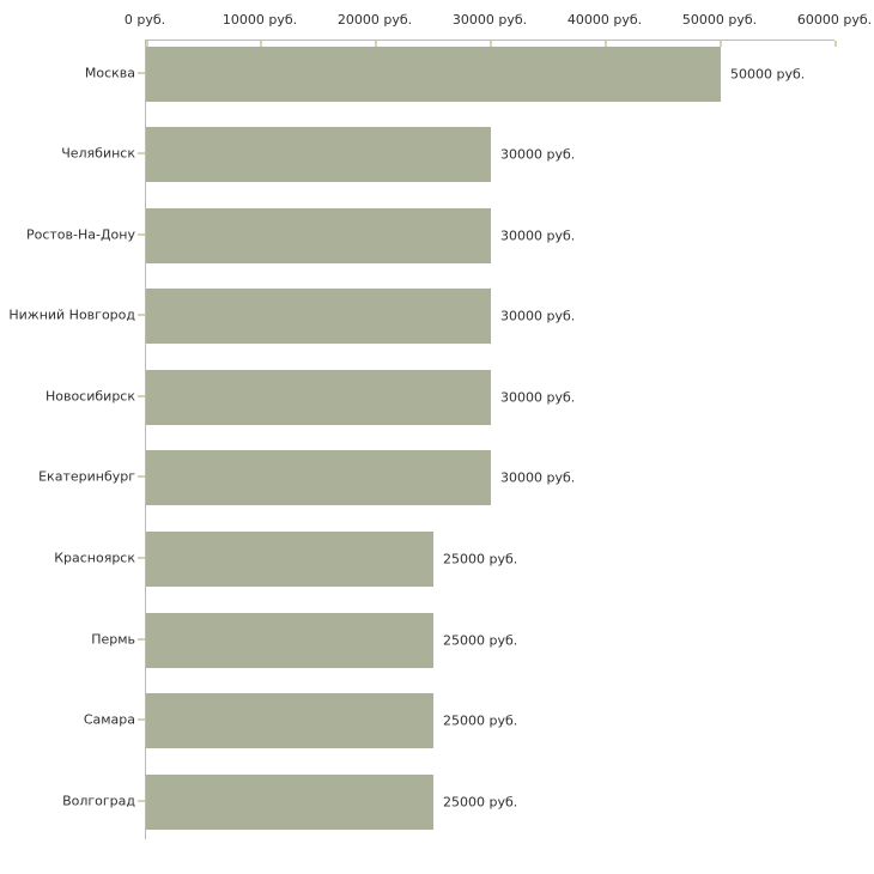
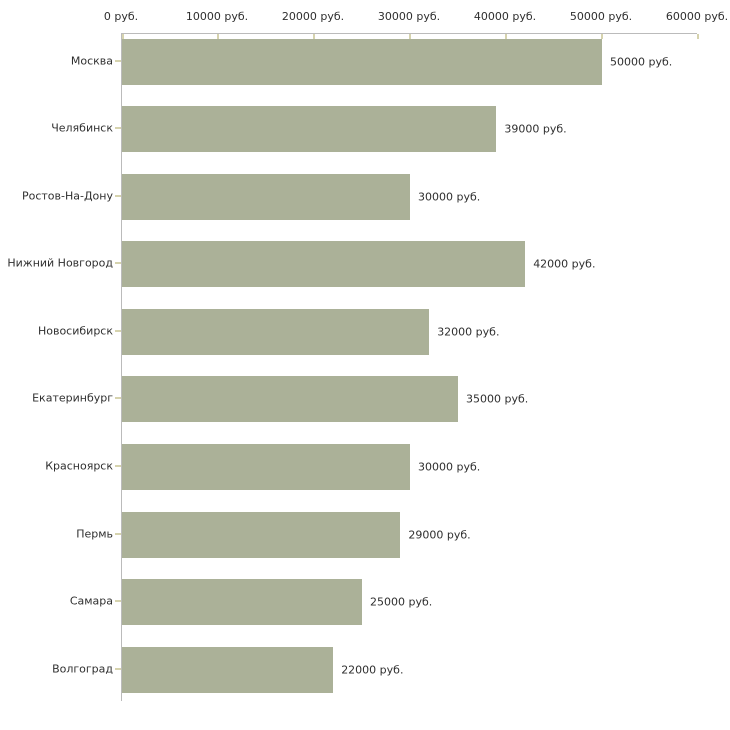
Челябинск: 30000 -> 39000
Нижний Новгород: 30000 -> 42000
Новосибирск: 30000 -> 32000
Екатеринбург: 30000 -> 35000
Красноярск: 25000 -> 30000
Пермь: 25000 -> 29000
Волгоград: 25000 -> 22000
